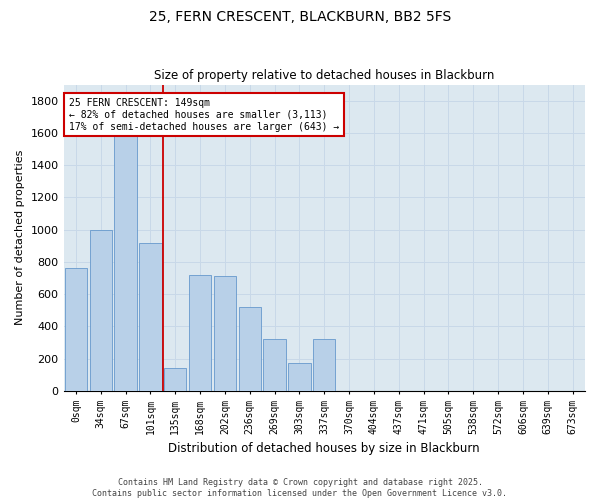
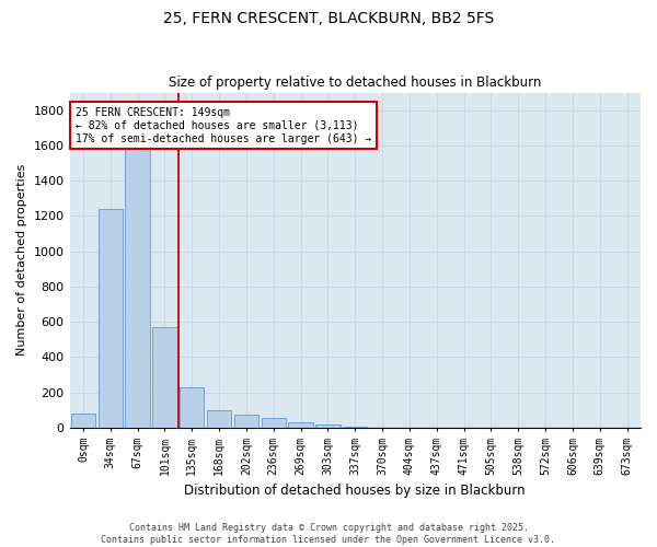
0sqm: 760 -> 80
34sqm: 1000 -> 1240
101sqm: 920 -> 570
135sqm: 140 -> 230
168sqm: 720 -> 100
202sqm: 710 -> 80
236sqm: 520 -> 60
269sqm: 320 -> 30
303sqm: 170 -> 20
337sqm: 320 -> 0
